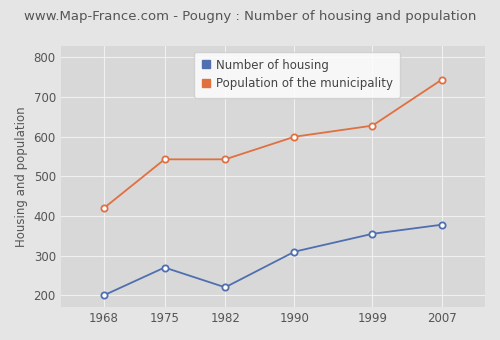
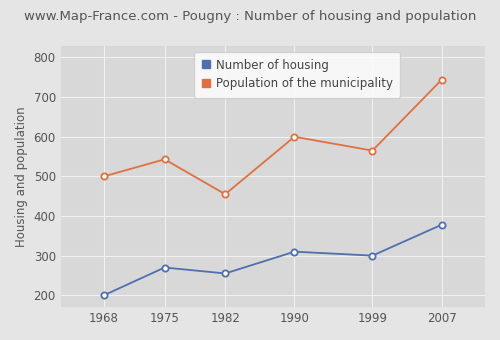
Population of the municipality/1968: 420 -> 500
Number of housing/1982: 220 -> 255
Population of the municipality/1982: 543 -> 455
Number of housing/1999: 355 -> 300
Population of the municipality/1999: 628 -> 565
